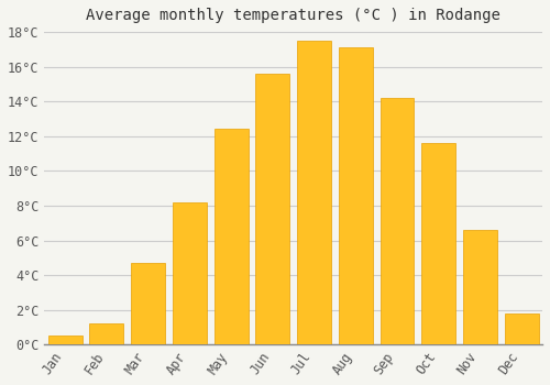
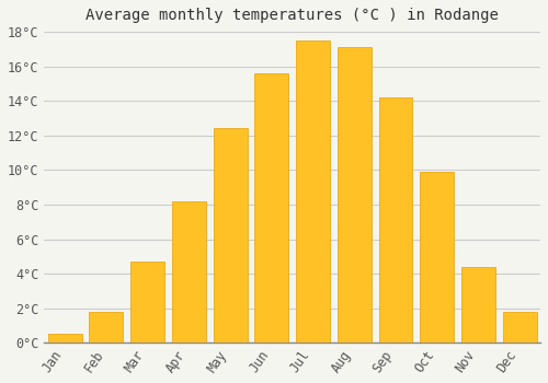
Feb: 1.2°C -> 1.8°C
Oct: 11.6°C -> 9.9°C
Nov: 6.6°C -> 4.4°C
